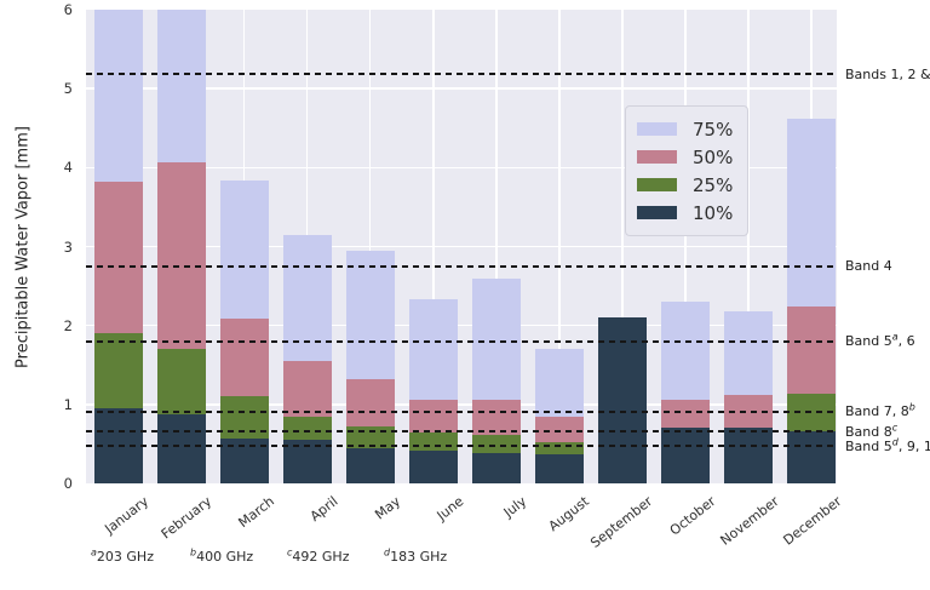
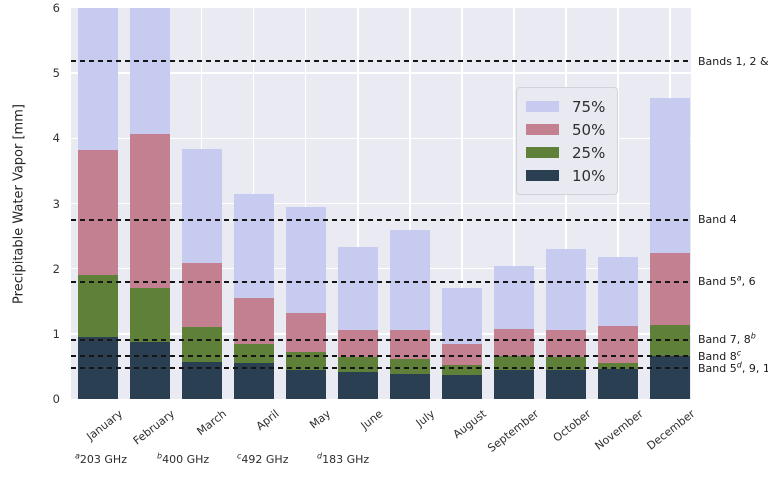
10%/September: 2.1 -> 0.4
10%/October: 0.7 -> 0.5
10%/November: 0.7 -> 0.5
